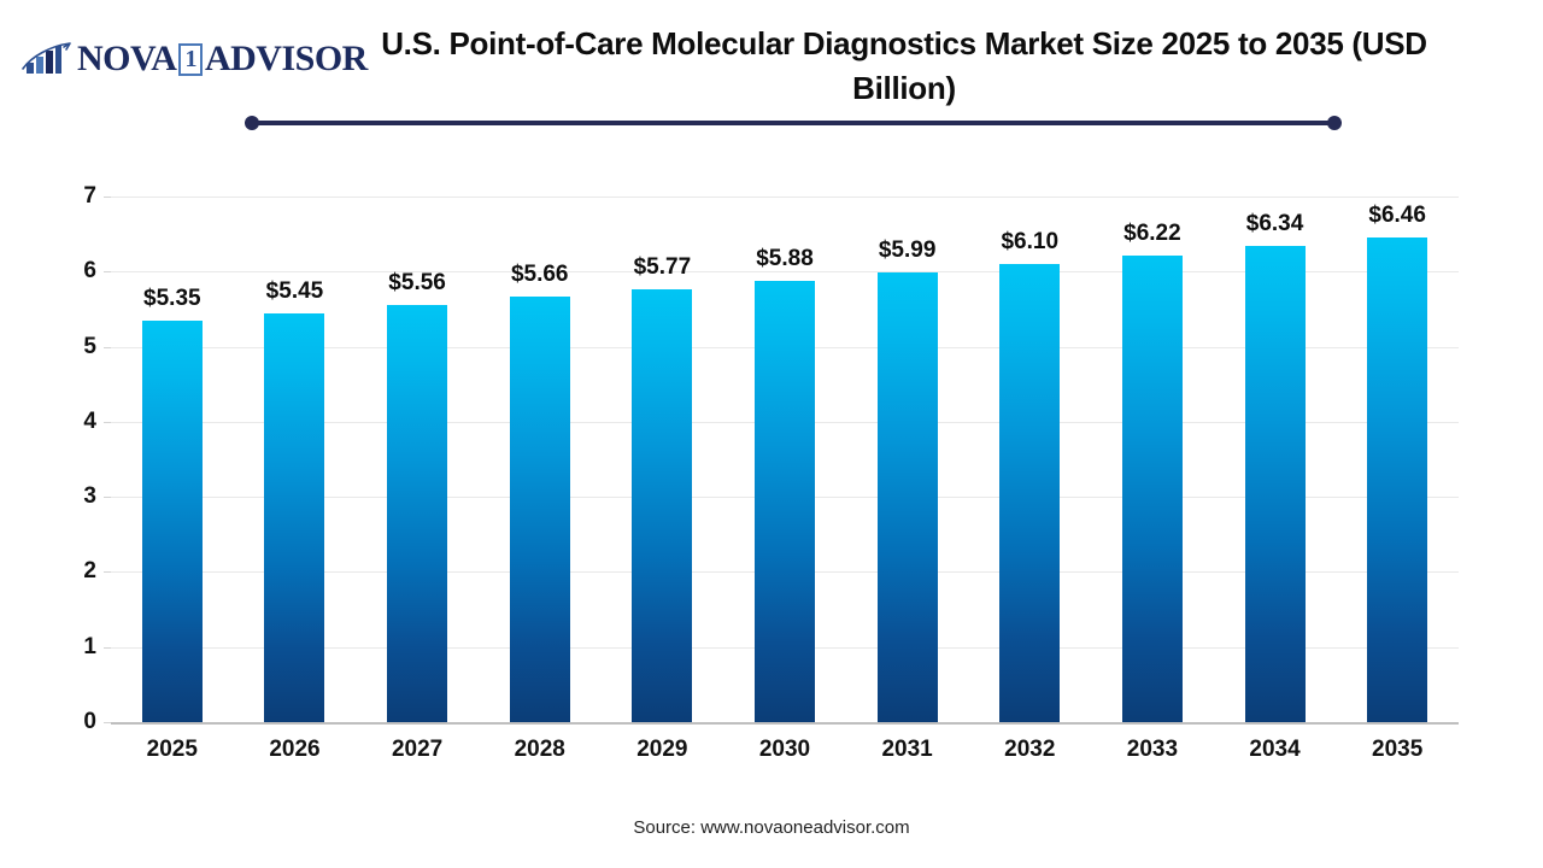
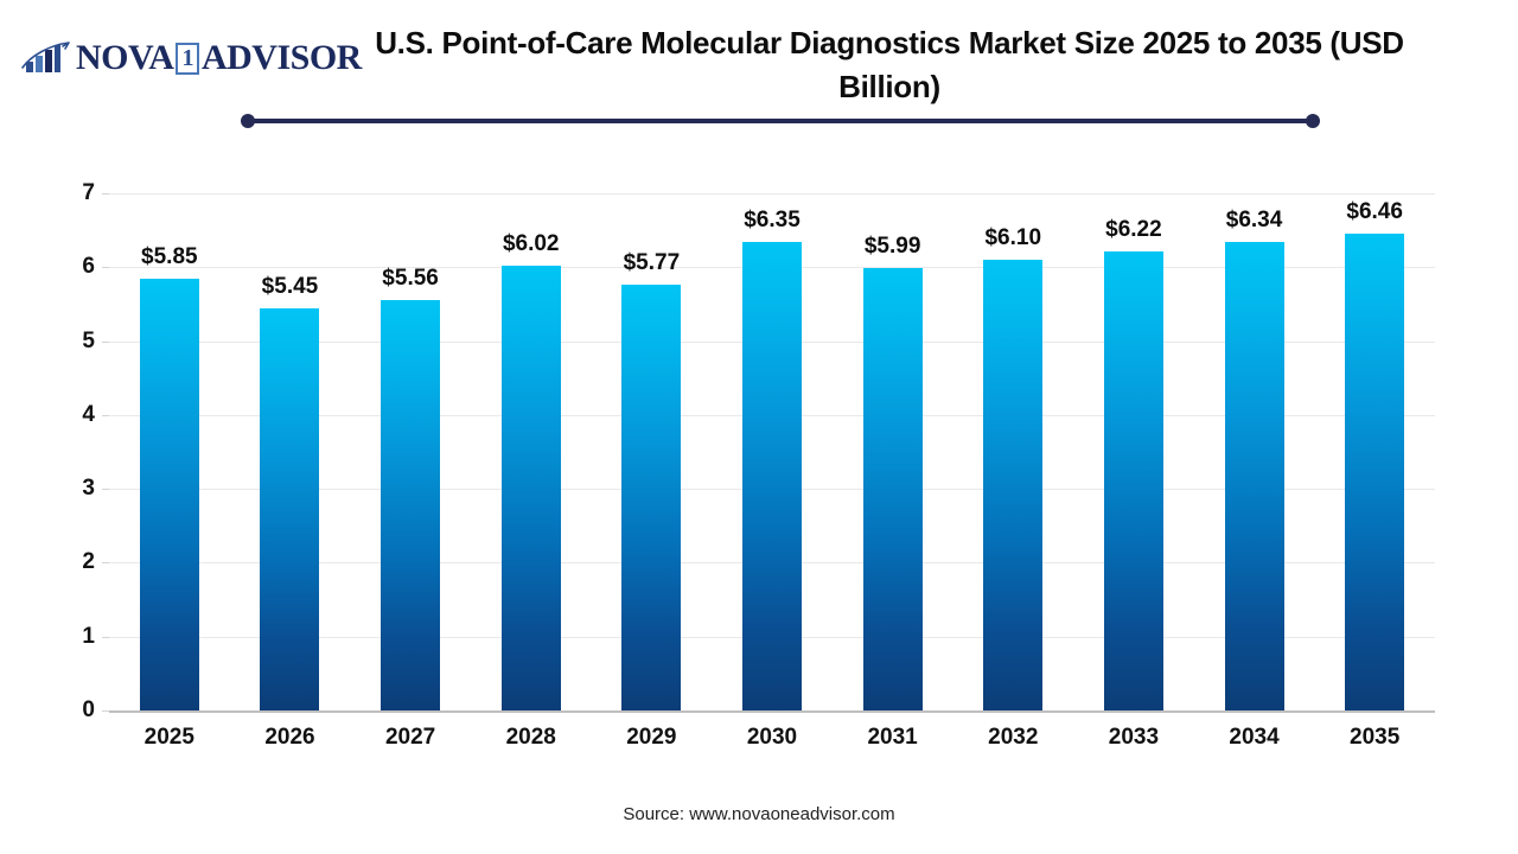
2025: $5.35 -> $5.85
2028: $5.66 -> $6.02
2030: $5.88 -> $6.35
